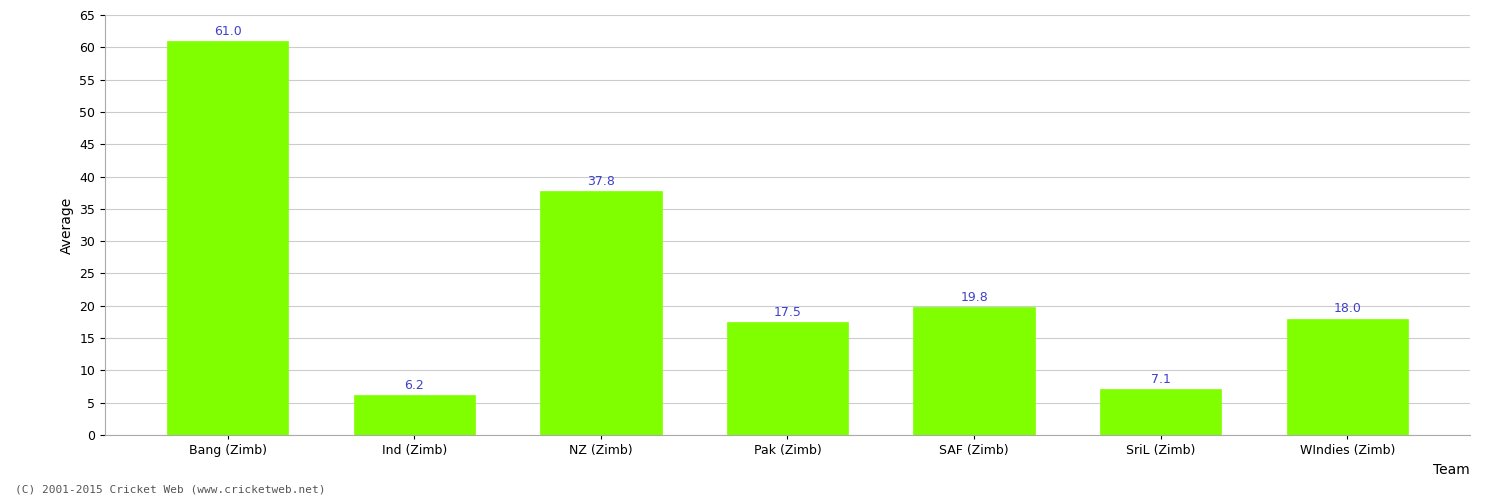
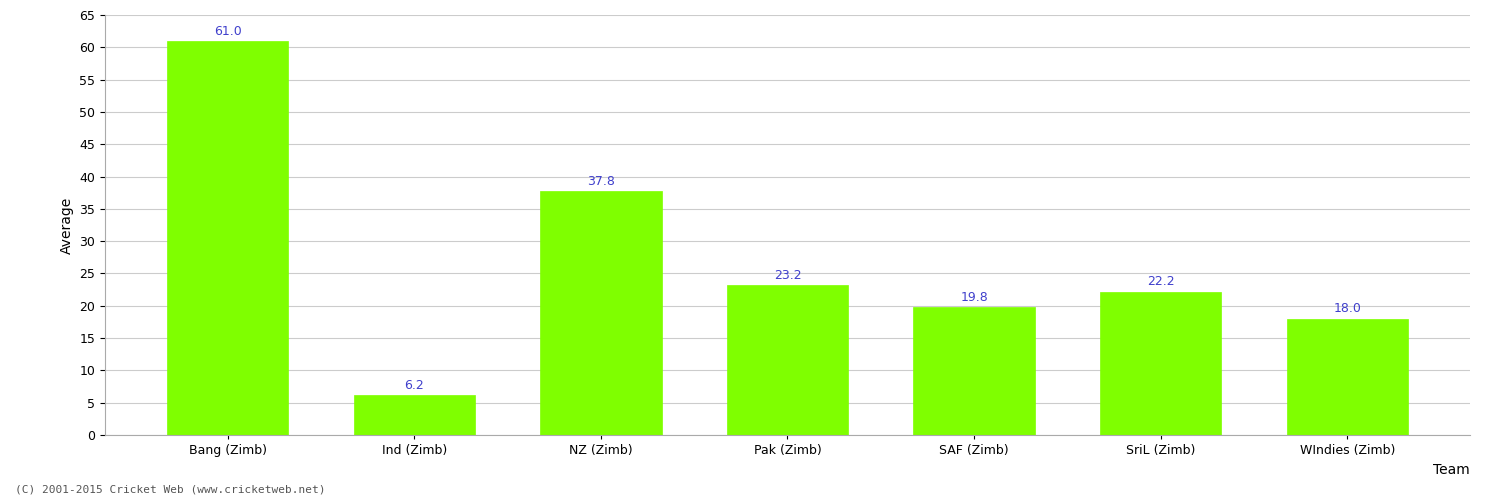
Pak (Zimb): 17.5 -> 23.2
SriL (Zimb): 7.1 -> 22.2
